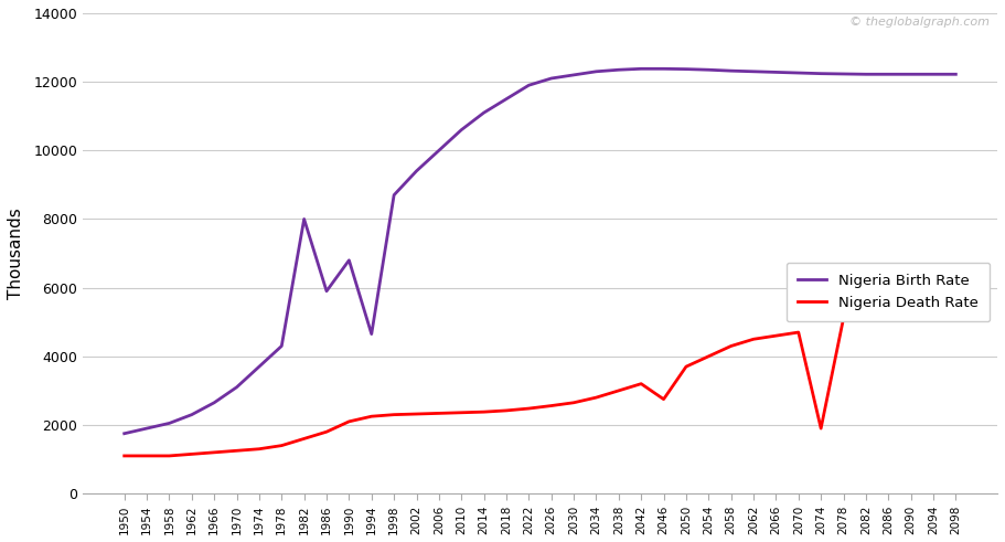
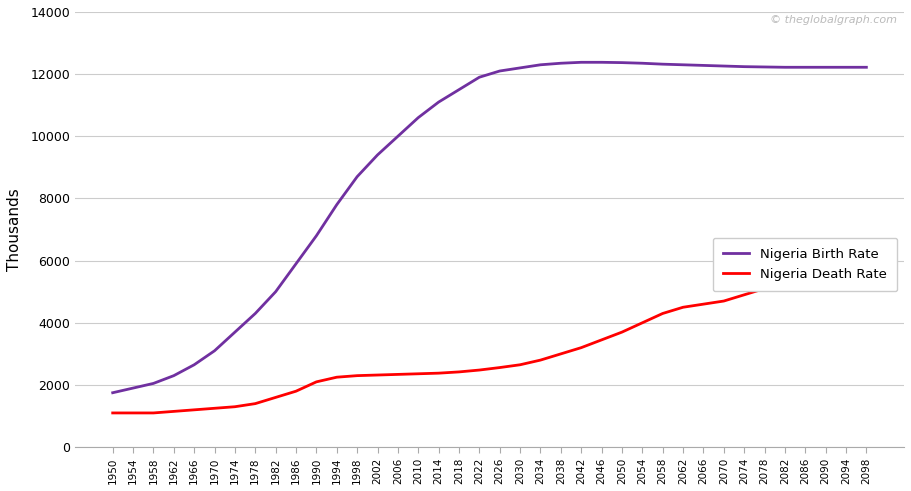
Nigeria Birth Rate/1982: 8000 -> 5000
Nigeria Birth Rate/1994: 4650 -> 7800
Nigeria Death Rate/2046: 2750 -> 3450
Nigeria Death Rate/2074: 1900 -> 4900
